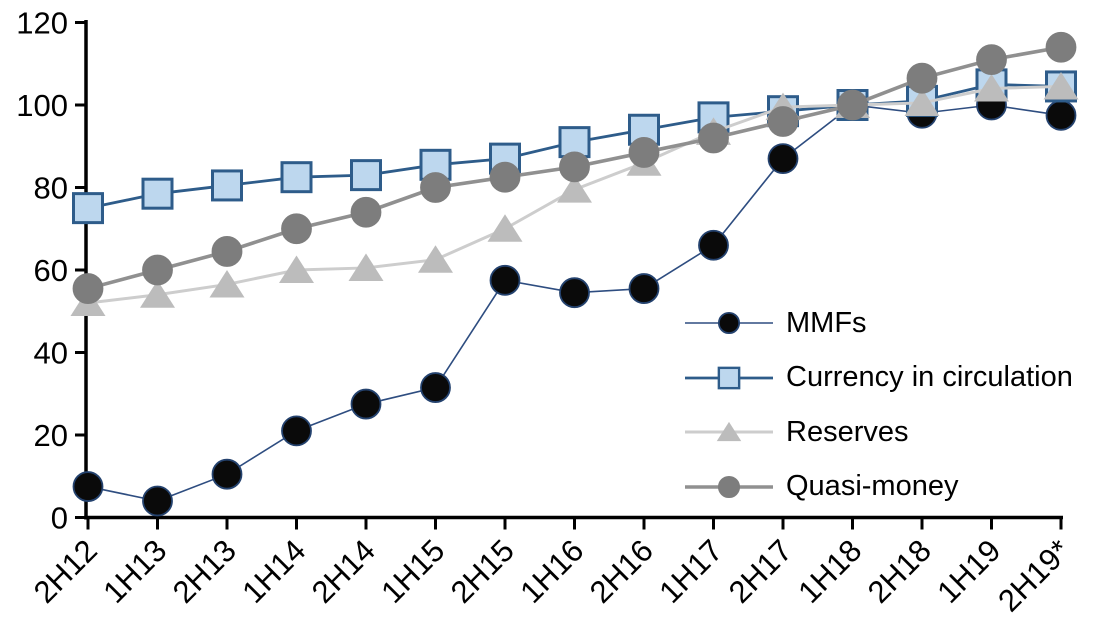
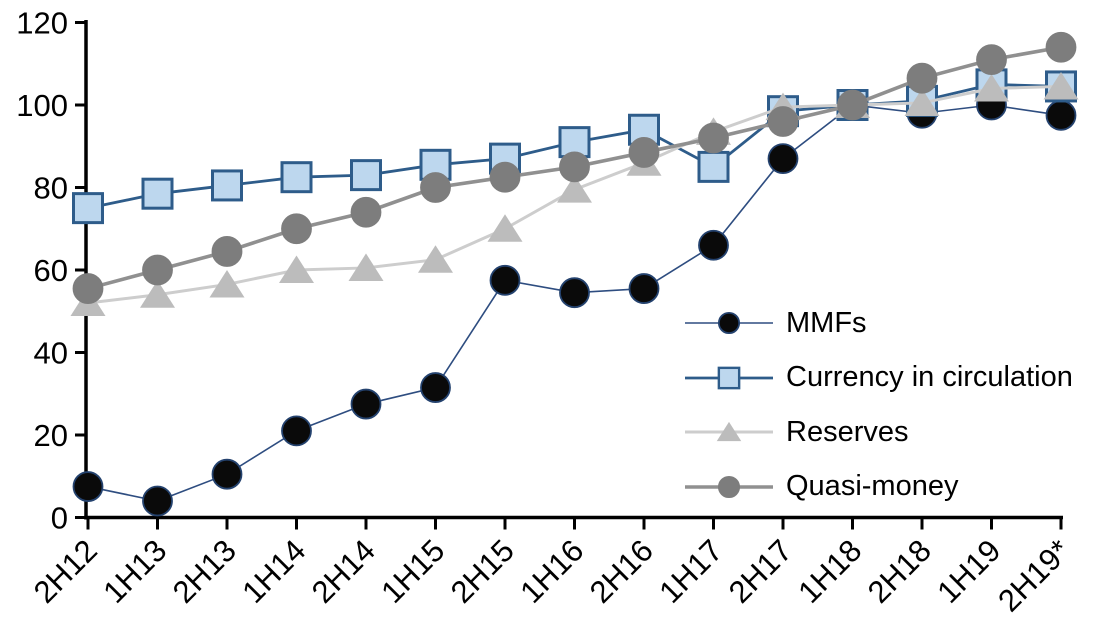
Currency in circulation/1H17: 97 -> 85
